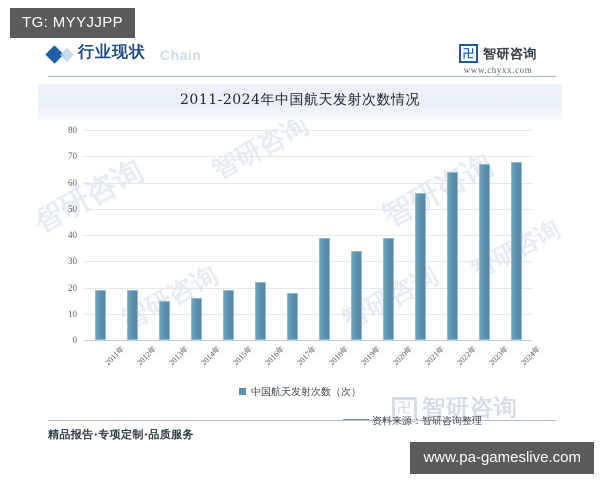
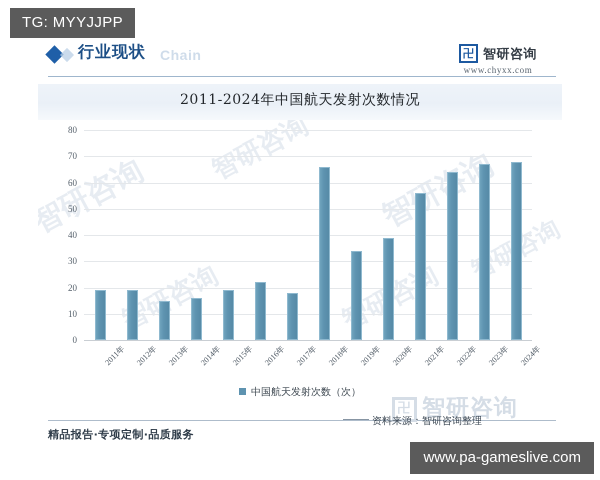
2018年: 39 -> 66
